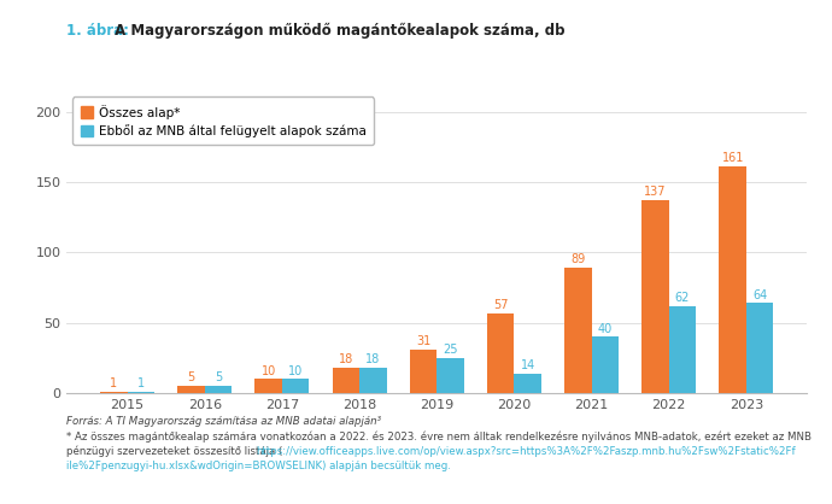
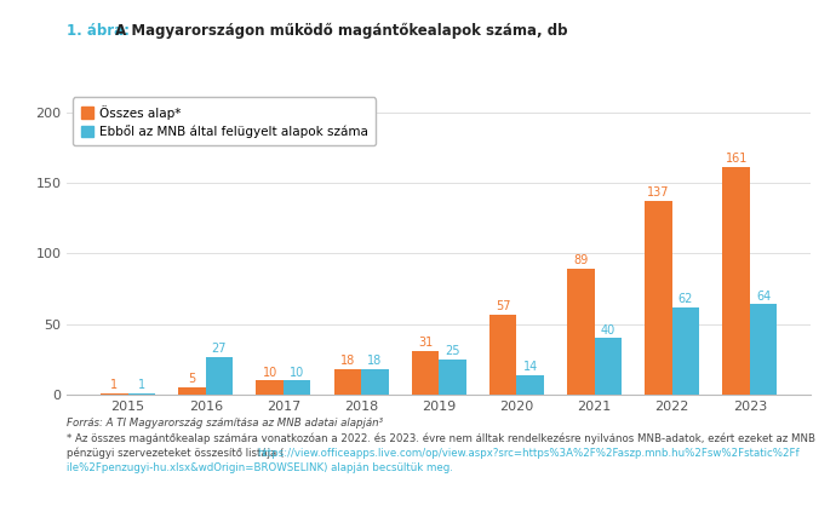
Ebből az MNB által felügyelt alapok száma/2016: 5 -> 27
